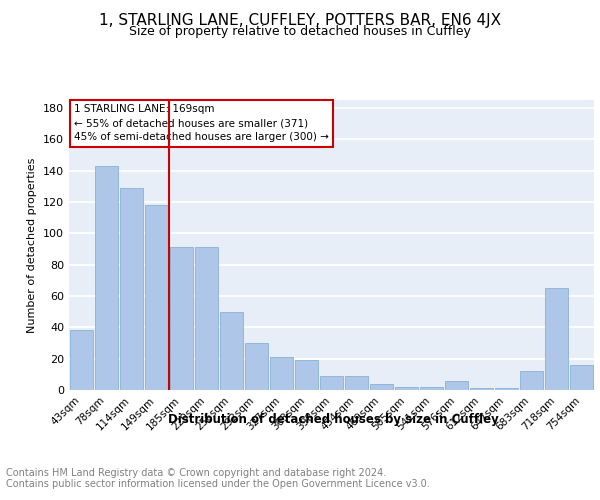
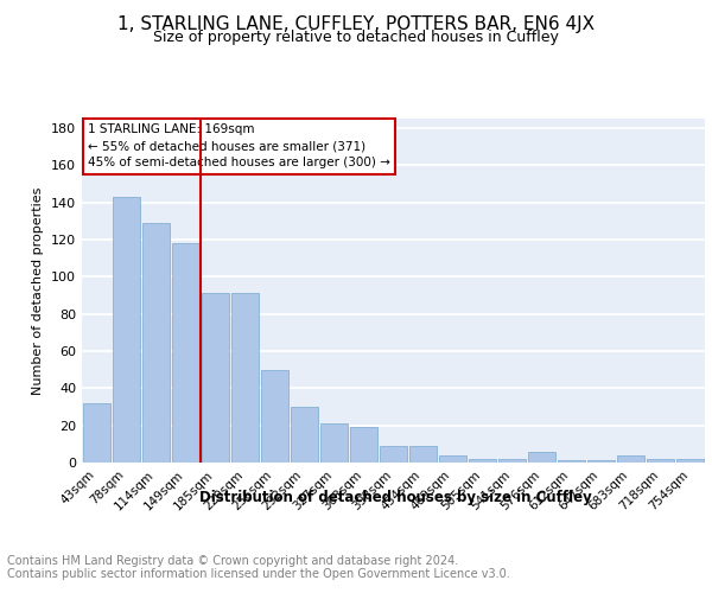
43sqm: 38 -> 32
683sqm: 12 -> 4
718sqm: 65 -> 2
754sqm: 16 -> 2
